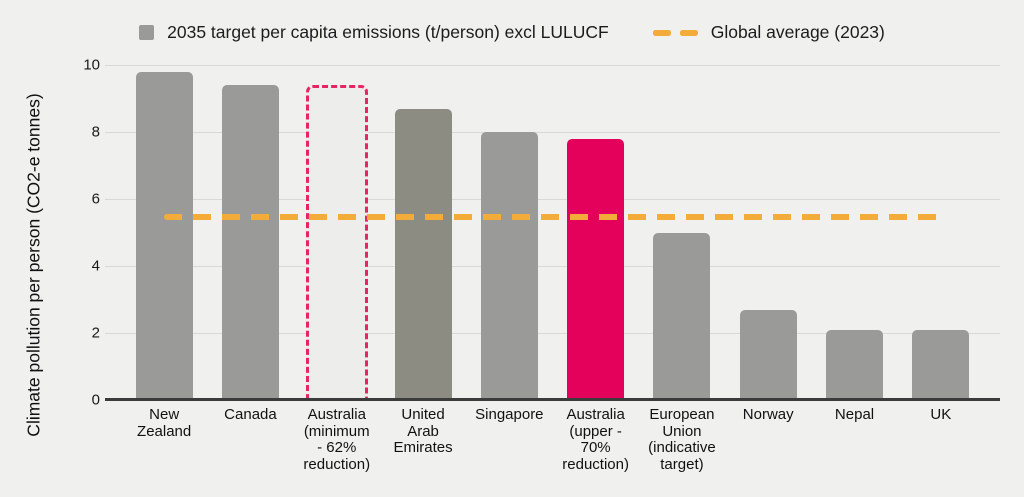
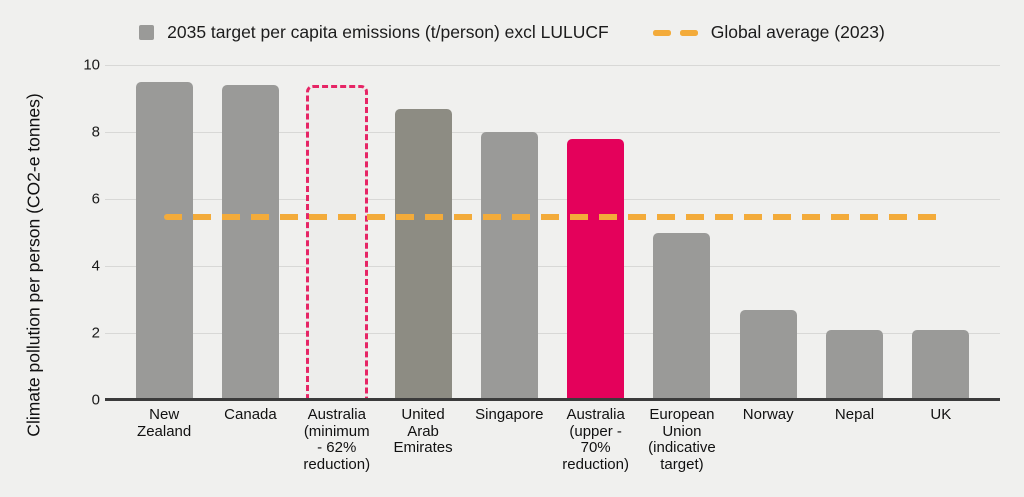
New Zealand: 9.8 -> 9.5
